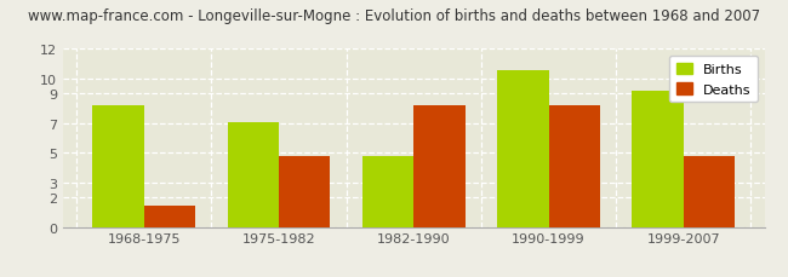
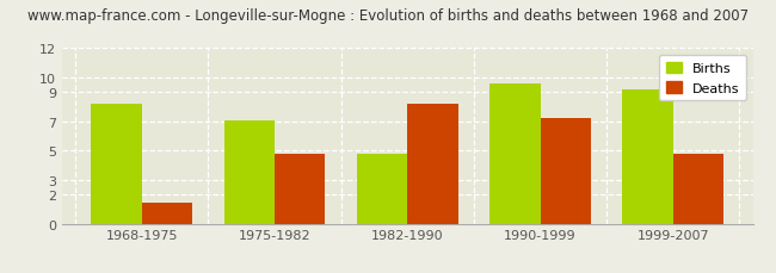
Births/1990-1999: 10.6 -> 9.6
Deaths/1990-1999: 8.2 -> 7.2
